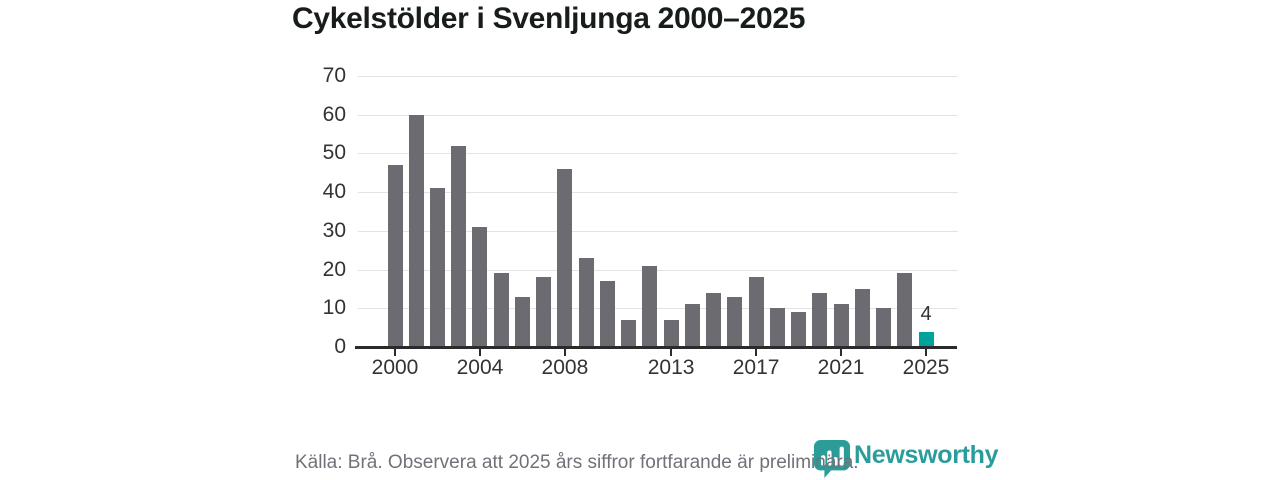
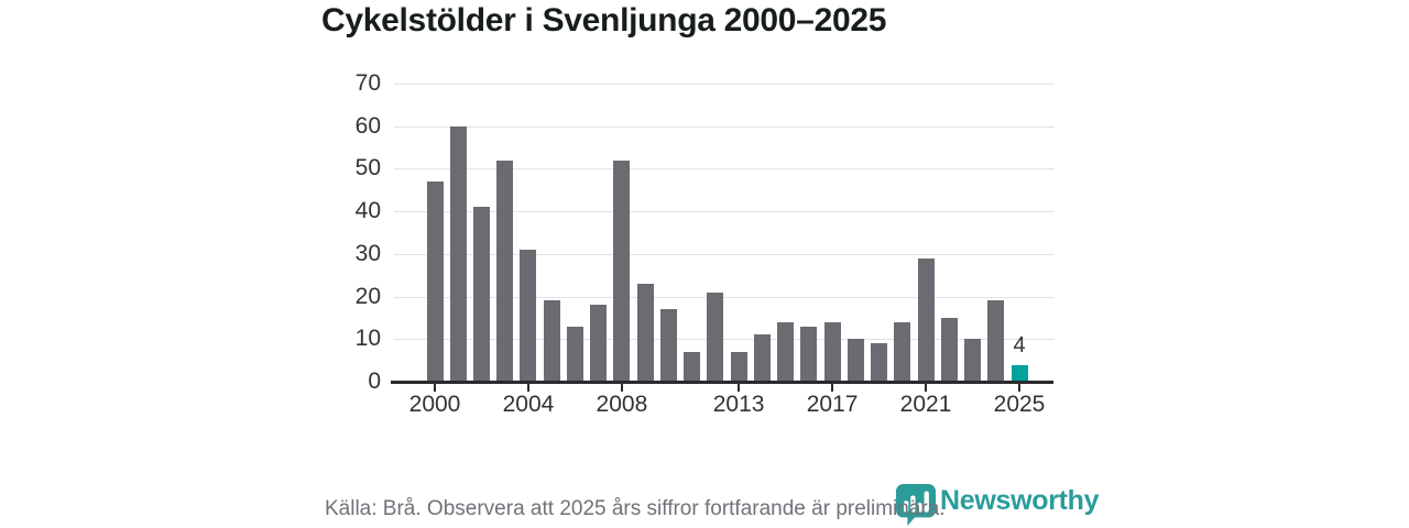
2008: 46 -> 52
2017: 18 -> 14
2021: 11 -> 29
